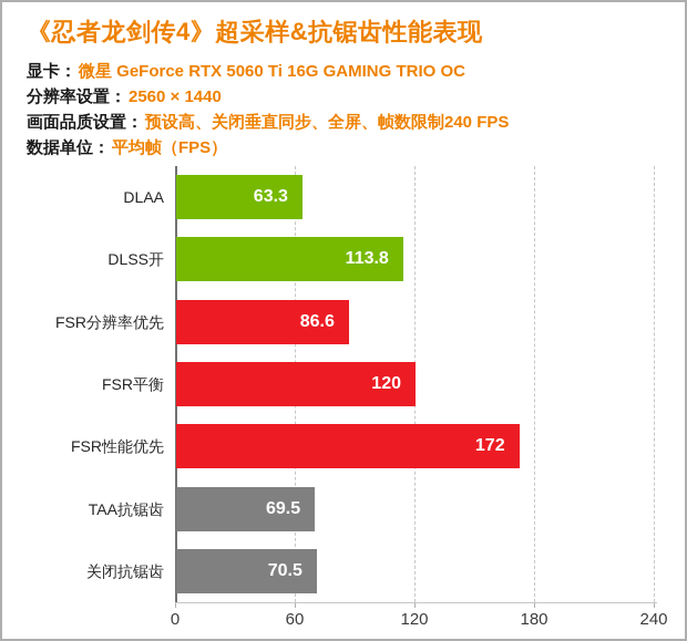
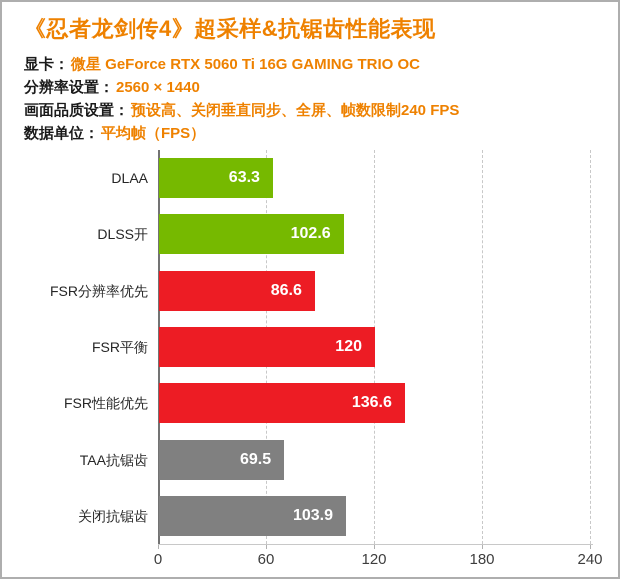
DLSS开: 113.8 -> 102.6
FSR性能优先: 172 -> 136.6
关闭抗锯齿: 70.5 -> 103.9
